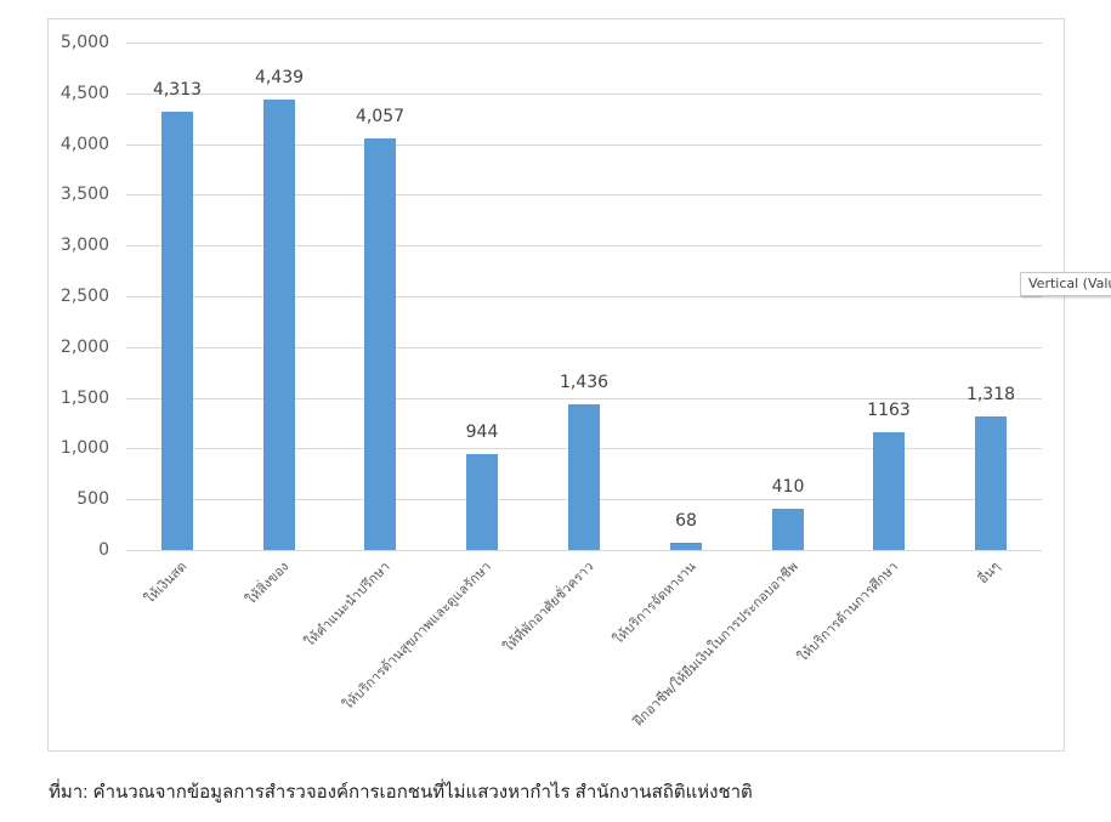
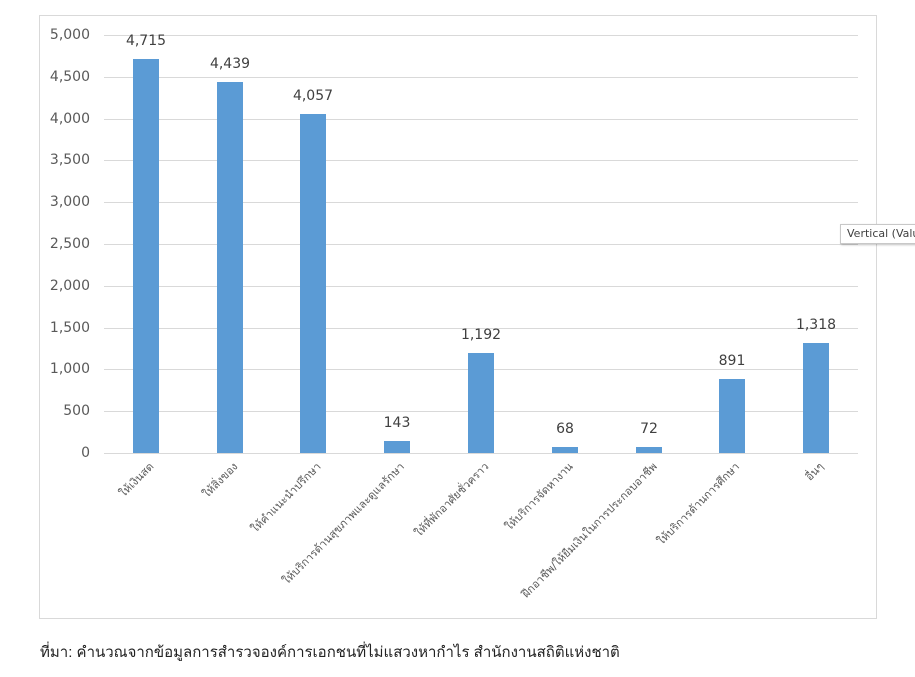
ให้เงินสด: 4,313 -> 4,715
ให้บริการด้านสุขภาพและดูแลรักษา: 944 -> 143
ให้ที่พักอาศัยชั่วคราว: 1,436 -> 1,192
ฝึกอาชีพ/ให้ยืมเงินในการประกอบอาชีพ: 410 -> 72
ให้บริการด้านการศึกษา: 1163 -> 891
